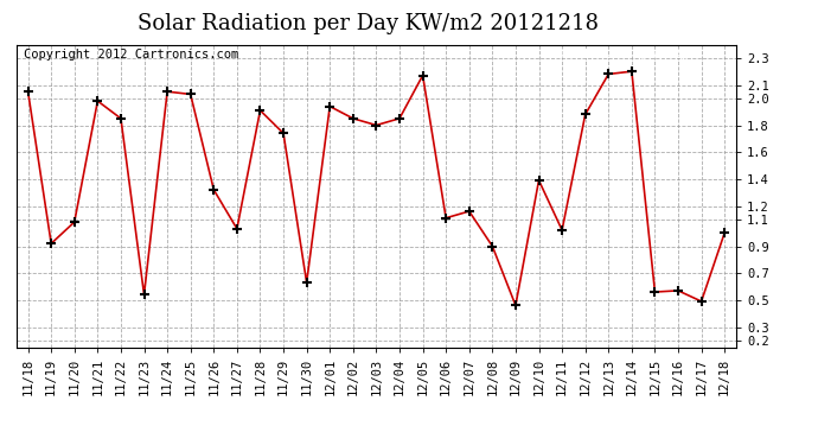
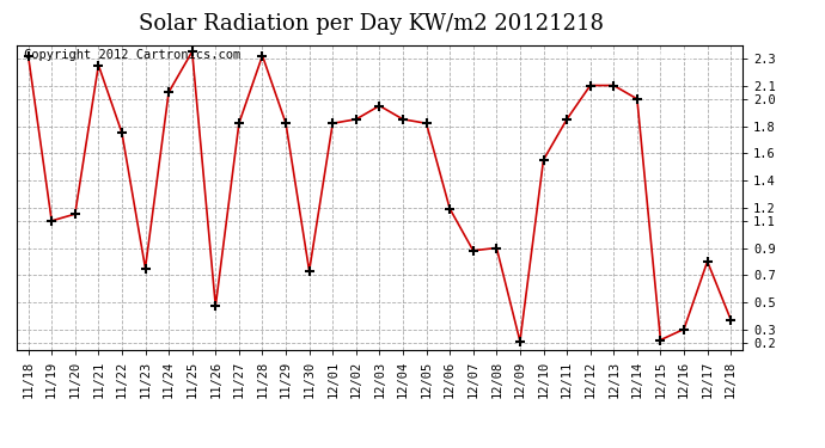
11/18: 2.05 -> 2.32
11/19: 0.92 -> 1.10
11/20: 1.08 -> 1.15
11/21: 1.98 -> 2.25
11/22: 1.85 -> 1.75
11/23: 0.54 -> 0.75
11/25: 2.03 -> 2.35
11/26: 1.32 -> 0.47
11/27: 1.03 -> 1.82
11/28: 1.91 -> 2.32
11/29: 1.74 -> 1.82
11/30: 0.63 -> 0.73
12/01: 1.94 -> 1.82
12/03: 1.80 -> 1.95
12/05: 2.17 -> 1.82
12/06: 1.11 -> 1.19
12/07: 1.16 -> 0.88
12/09: 0.46 -> 0.21
12/10: 1.39 -> 1.55
12/11: 1.02 -> 1.85
12/12: 1.88 -> 2.10
12/13: 2.18 -> 2.10
12/14: 2.20 -> 2.00
12/15: 0.56 -> 0.22
12/16: 0.57 -> 0.30
12/17: 0.49 -> 0.80
12/18: 1.00 -> 0.37
